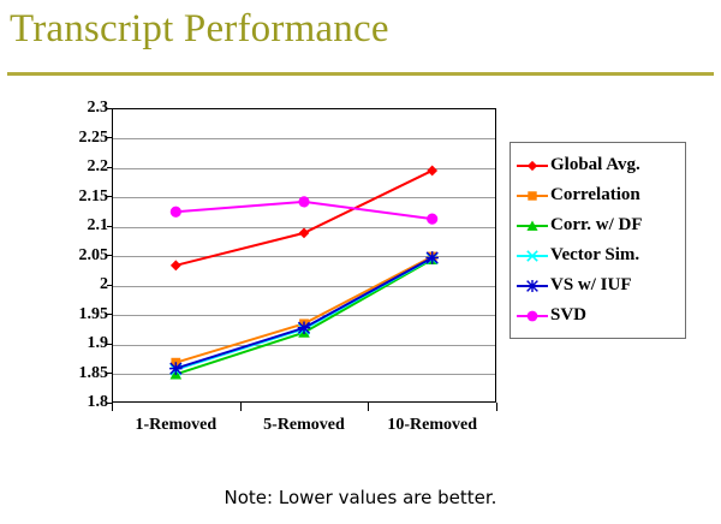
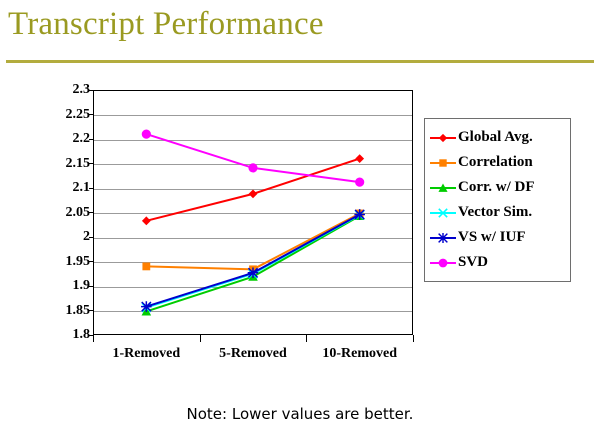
Correlation/1-Removed: 1.87 -> 1.94
SVD/1-Removed: 2.12 -> 2.21
Global Avg./10-Removed: 2.19 -> 2.16
